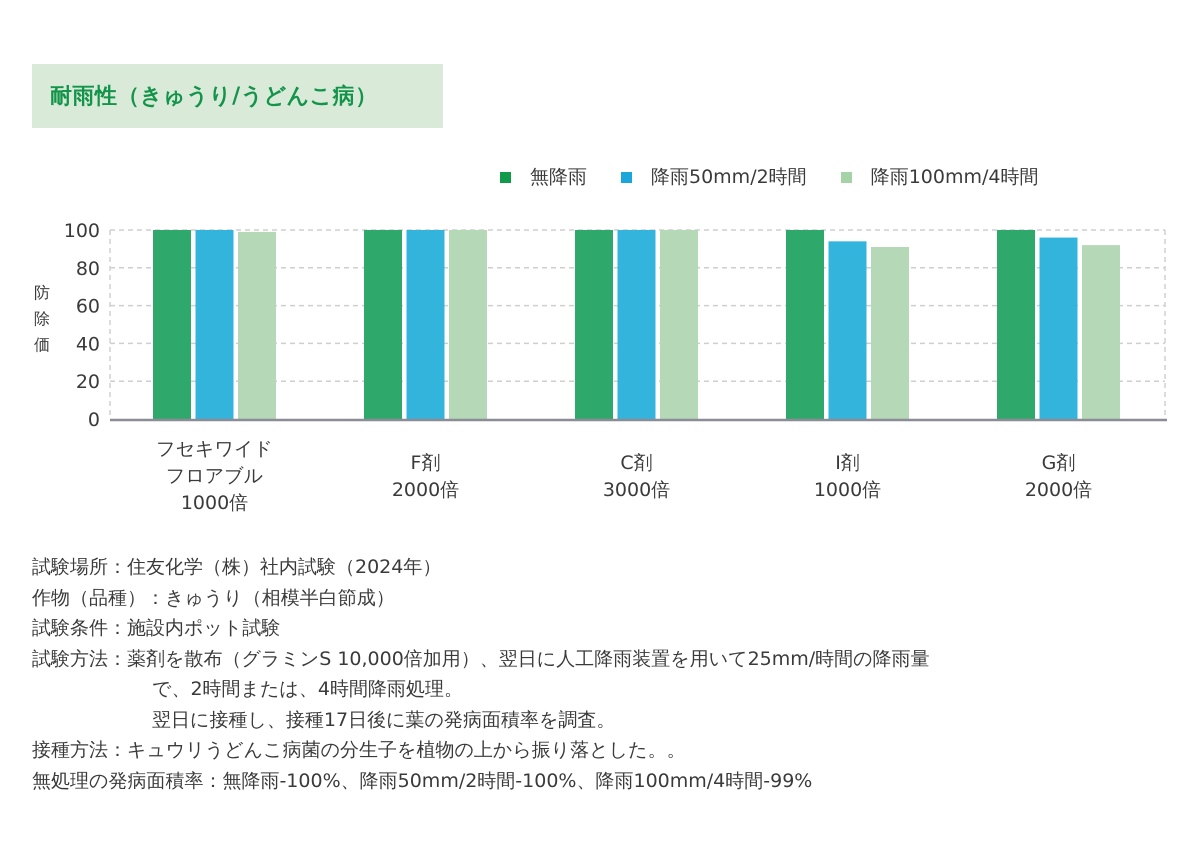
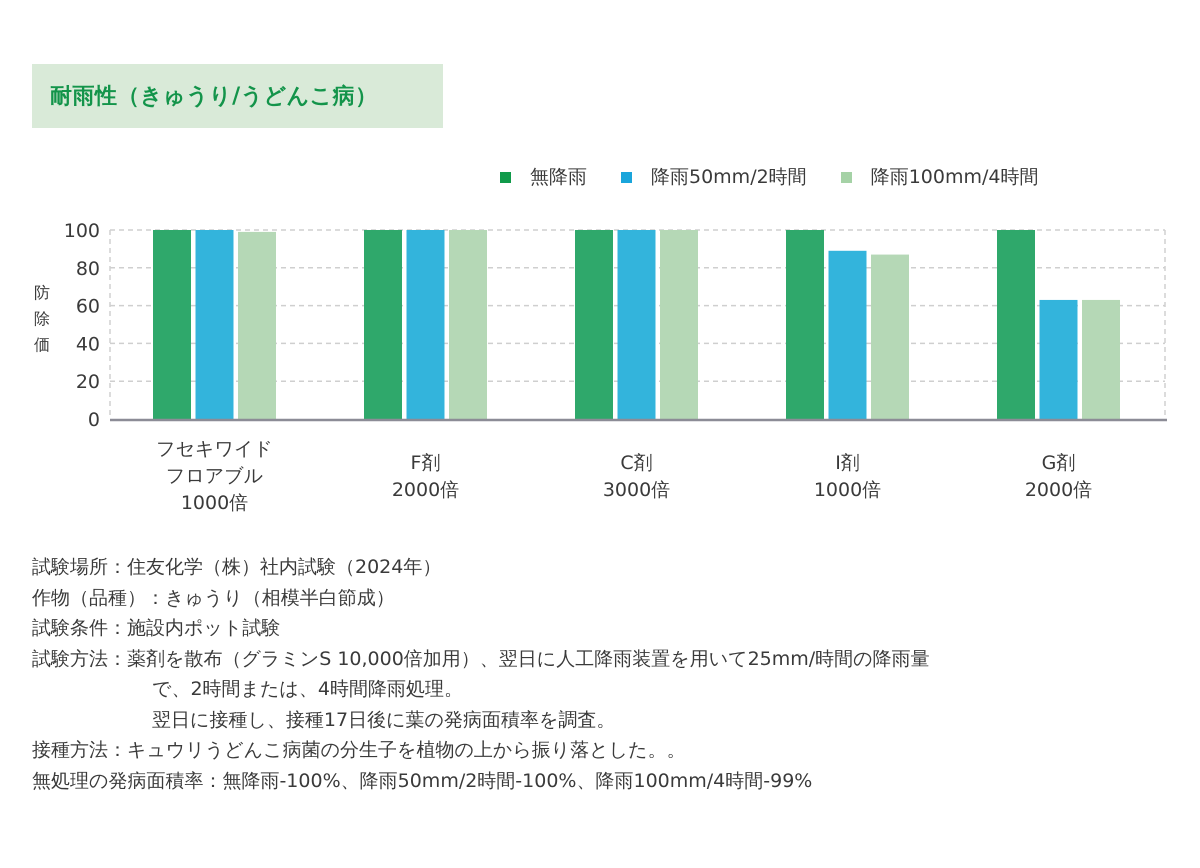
降雨50mm/2時間/I剤 1000倍: 94 -> 89
降雨100mm/4時間/I剤 1000倍: 91 -> 87
降雨50mm/2時間/G剤 2000倍: 96 -> 63
降雨100mm/4時間/G剤 2000倍: 92 -> 63
